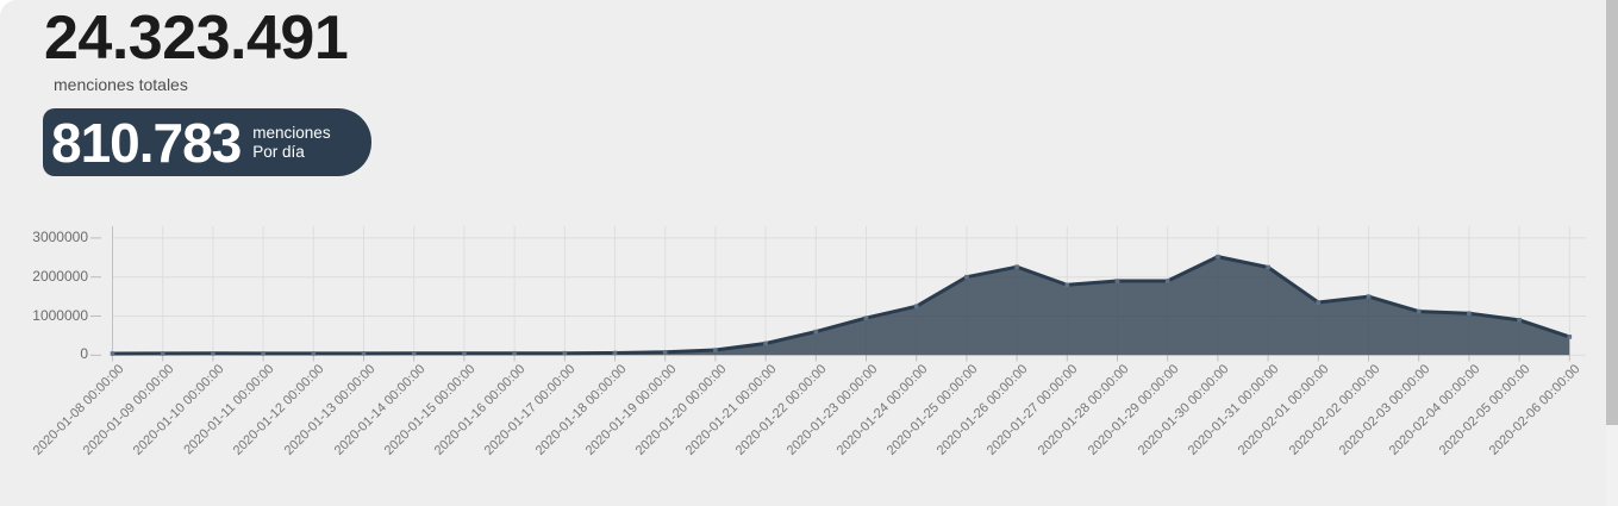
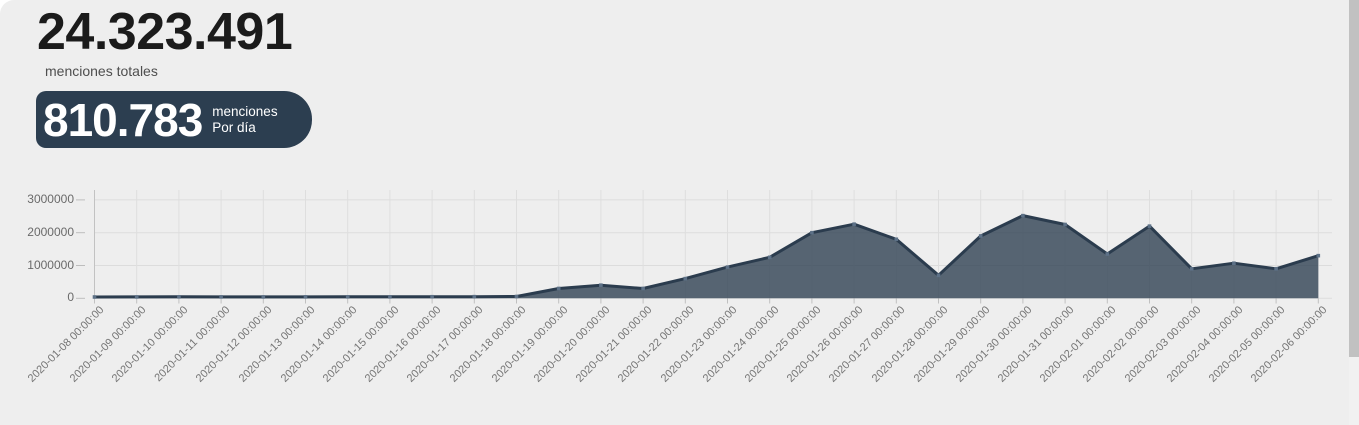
2020-01-19 00:00:00: 100000 -> 300000
2020-01-20 00:00:00: 100000 -> 400000
2020-01-28 00:00:00: 1900000 -> 700000
2020-02-02 00:00:00: 1500000 -> 2200000
2020-02-03 00:00:00: 1100000 -> 900000
2020-02-06 00:00:00: 500000 -> 1300000
